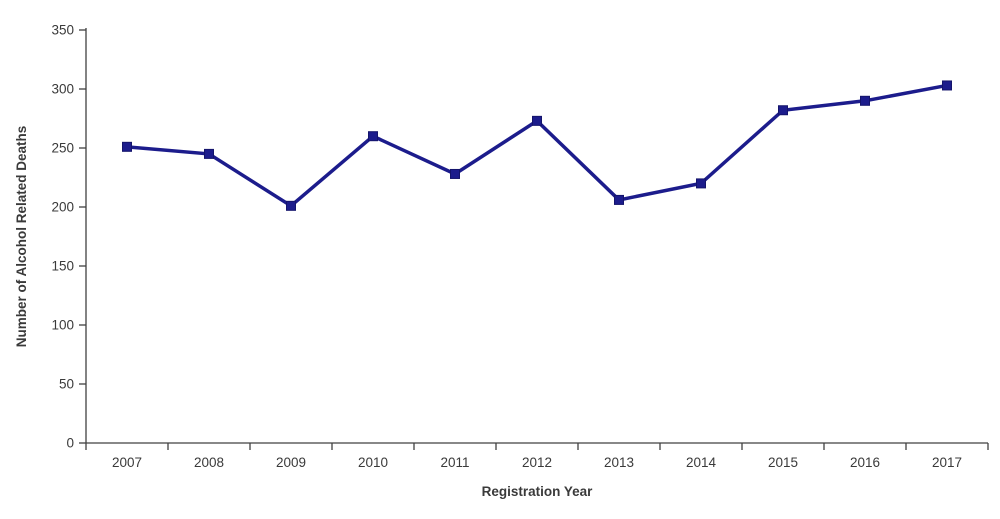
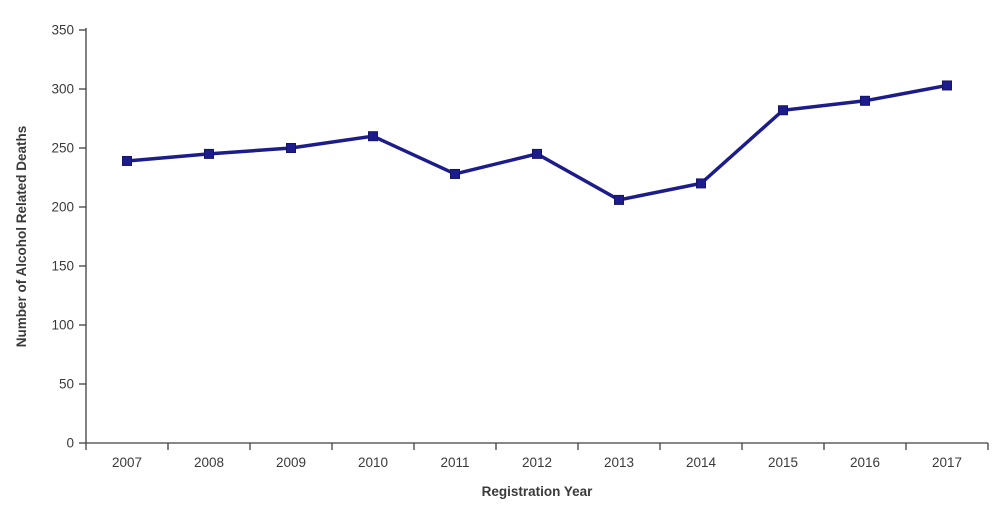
2007: 251 -> 239
2009: 201 -> 250
2012: 273 -> 245
